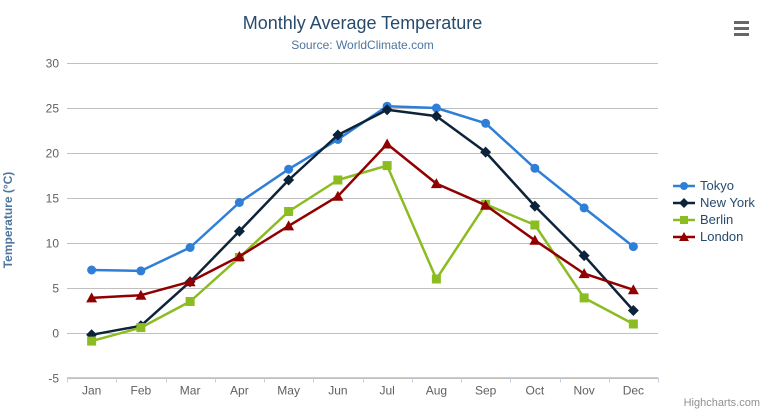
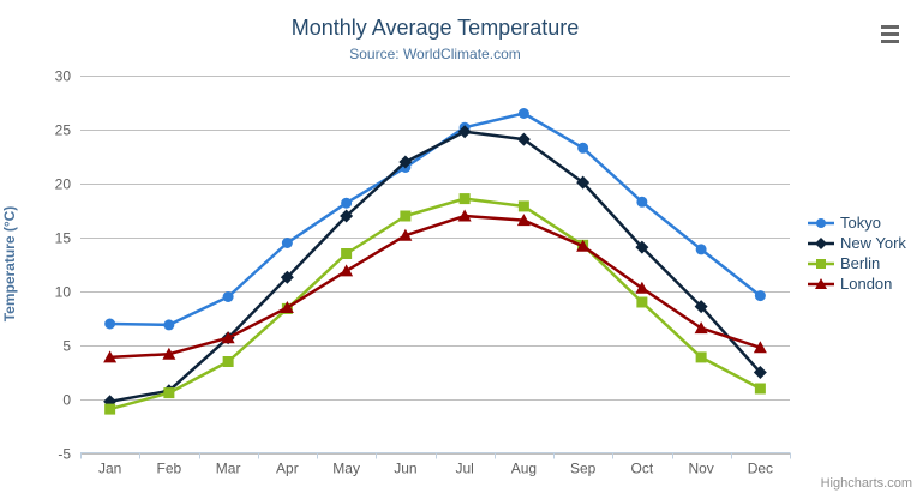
London/Jul: 21 -> 17
Tokyo/Aug: 25 -> 26
Berlin/Aug: 6 -> 18
Berlin/Oct: 12 -> 9
